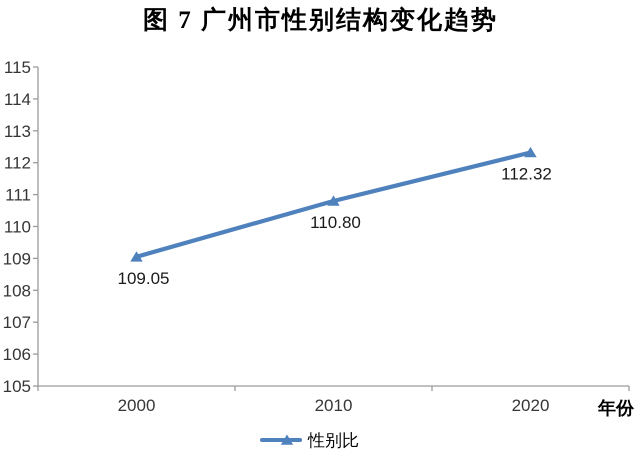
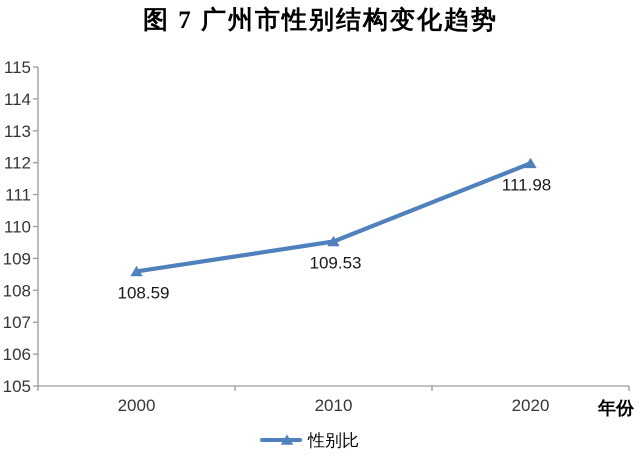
2000: 109.05 -> 108.59
2010: 110.80 -> 109.53
2020: 112.32 -> 111.98
